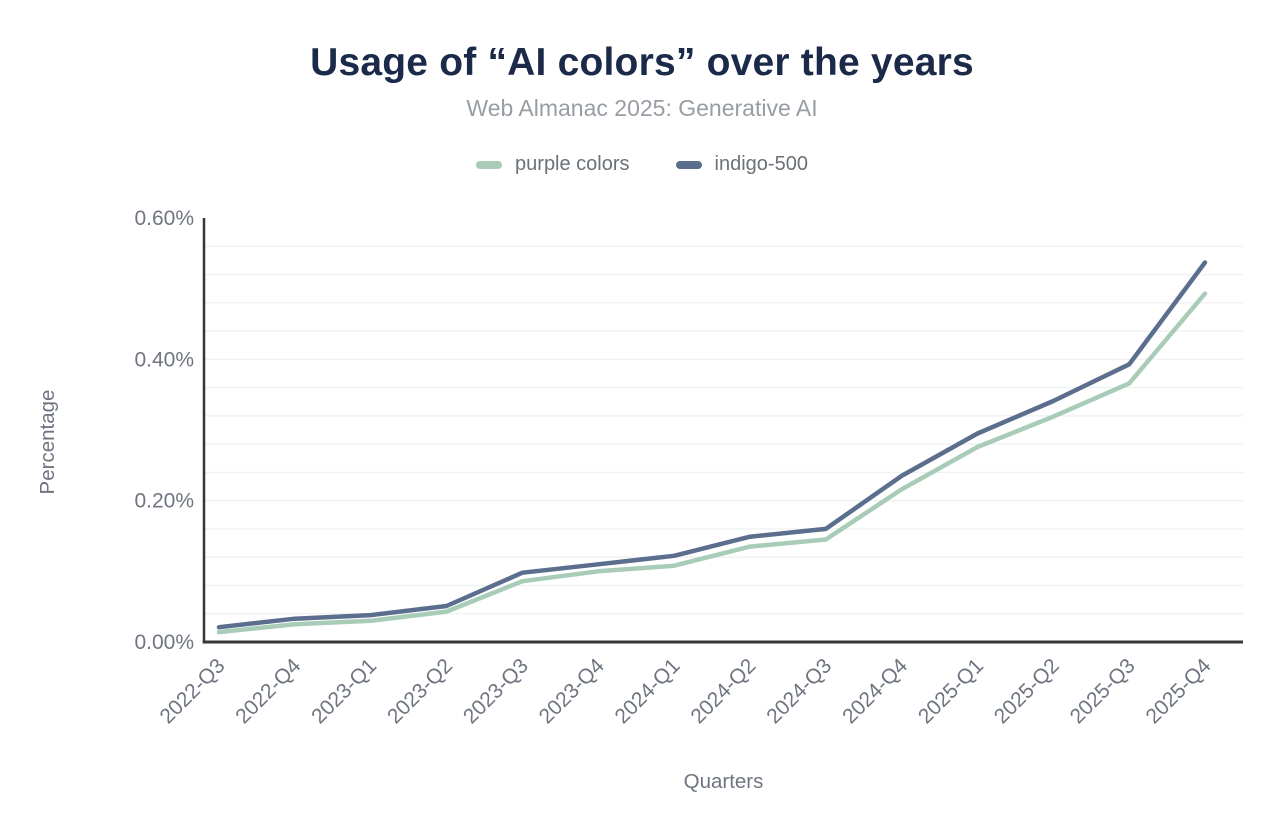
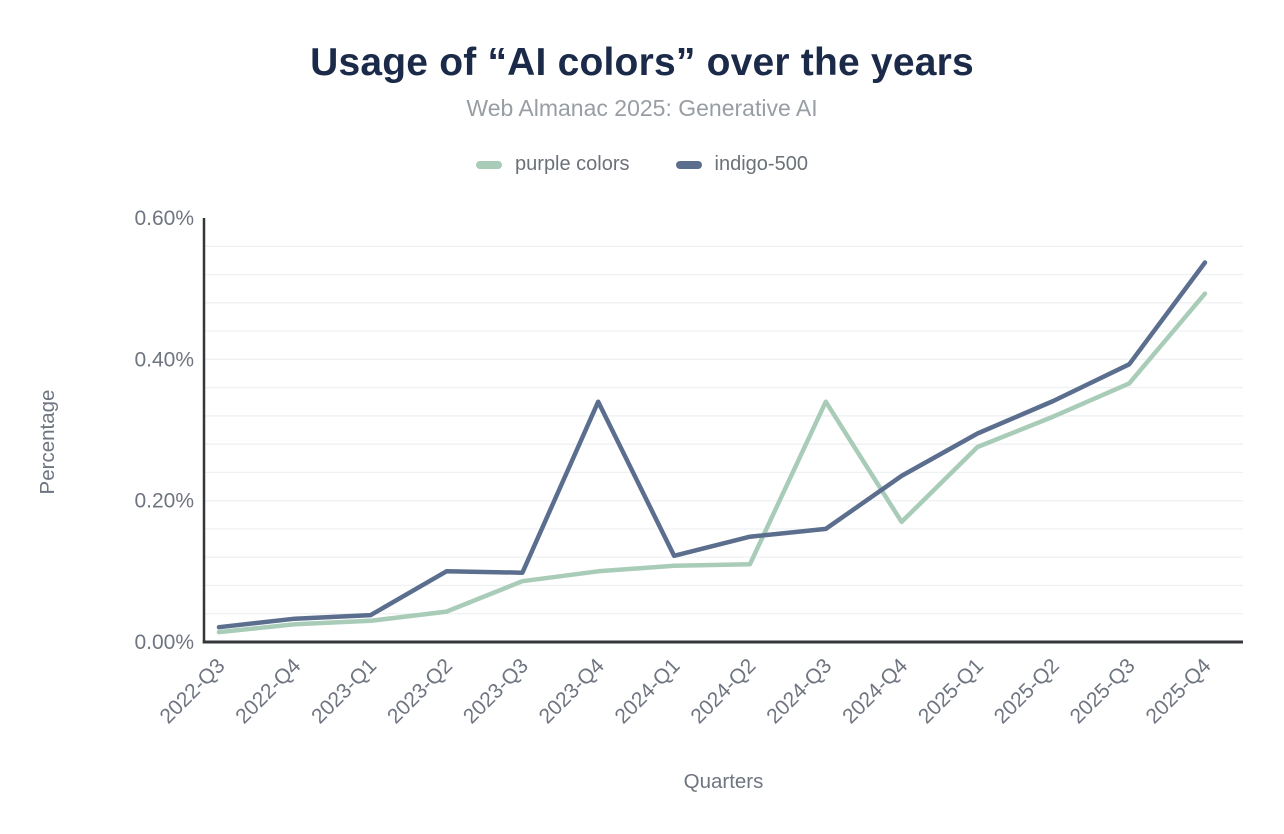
indigo-500/2023-Q2: 0.05% -> 0.10%
indigo-500/2023-Q4: 0.11% -> 0.34%
purple colors/2024-Q2: 0.14% -> 0.11%
purple colors/2024-Q3: 0.14% -> 0.34%
purple colors/2024-Q4: 0.22% -> 0.17%
